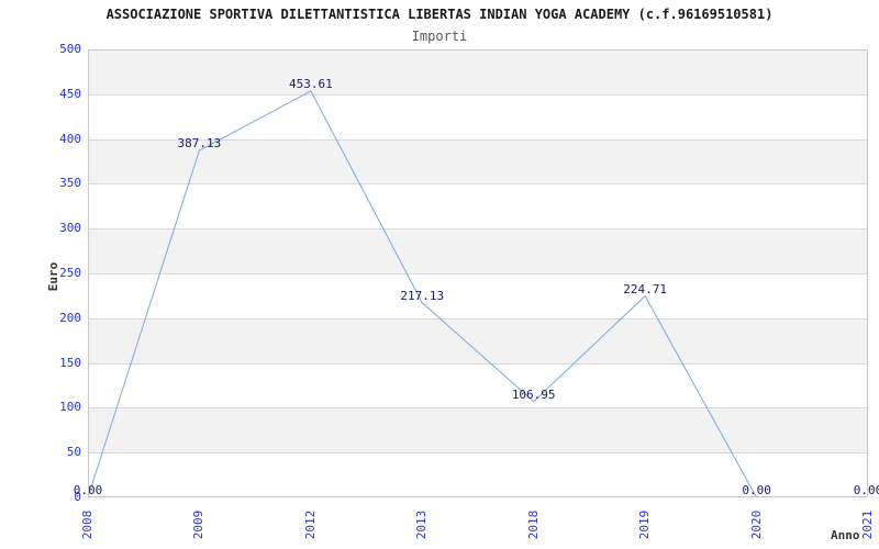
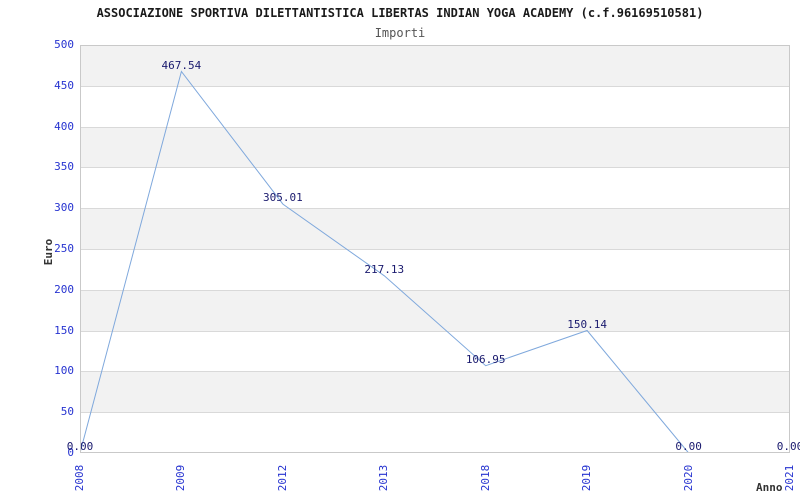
2009: 387.13 -> 467.54
2012: 453.61 -> 305.01
2019: 224.71 -> 150.14
